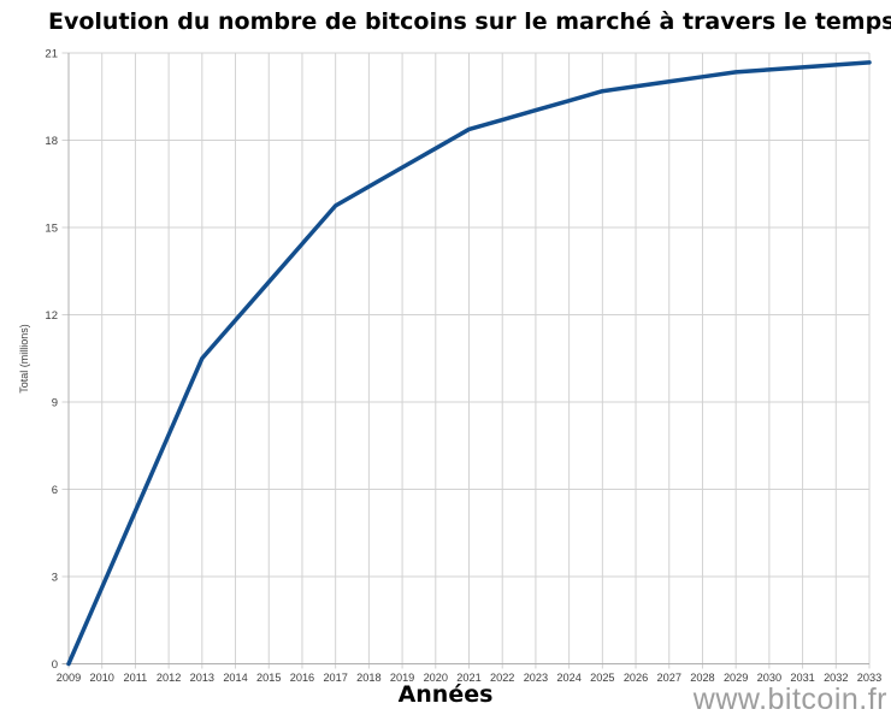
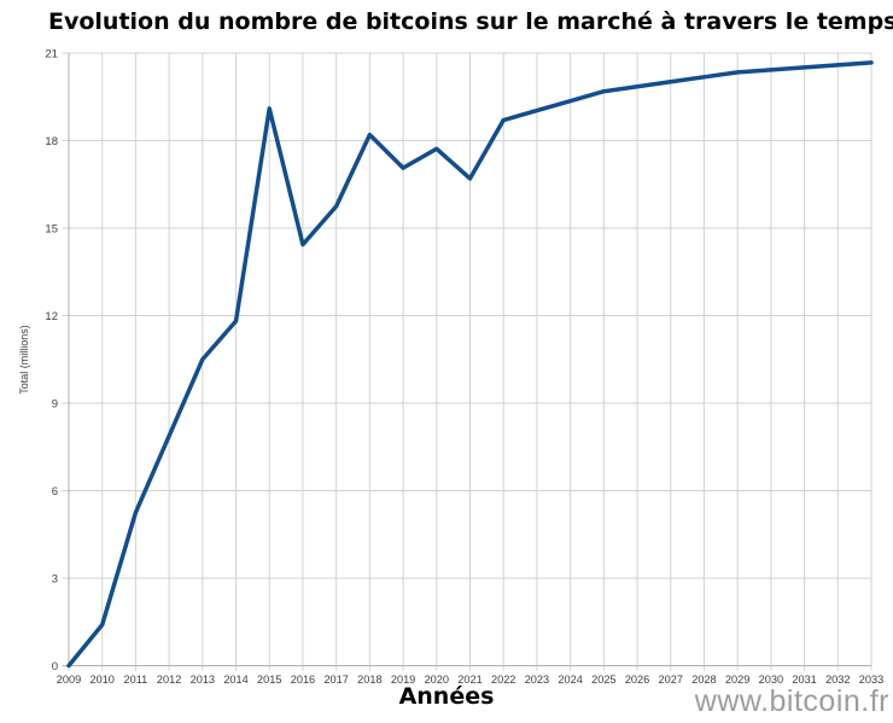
2010: 2.6 -> 1.4
2015: 13.1 -> 19.1
2018: 16.4 -> 18.2
2021: 18.4 -> 16.7
